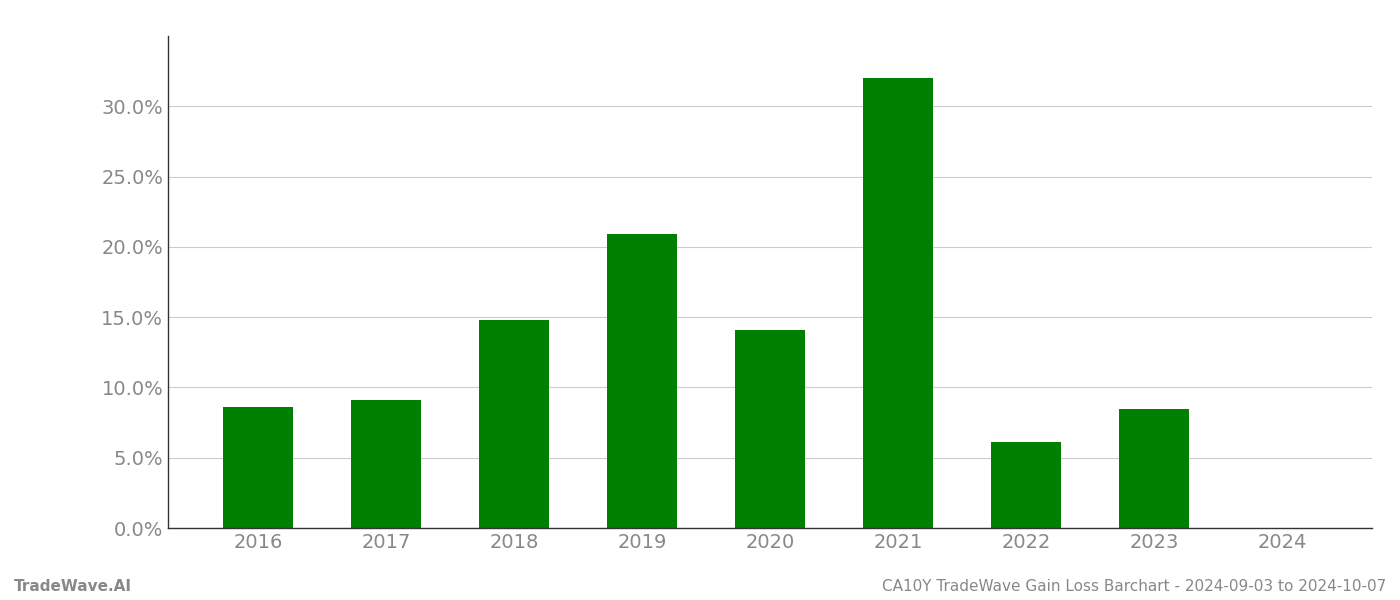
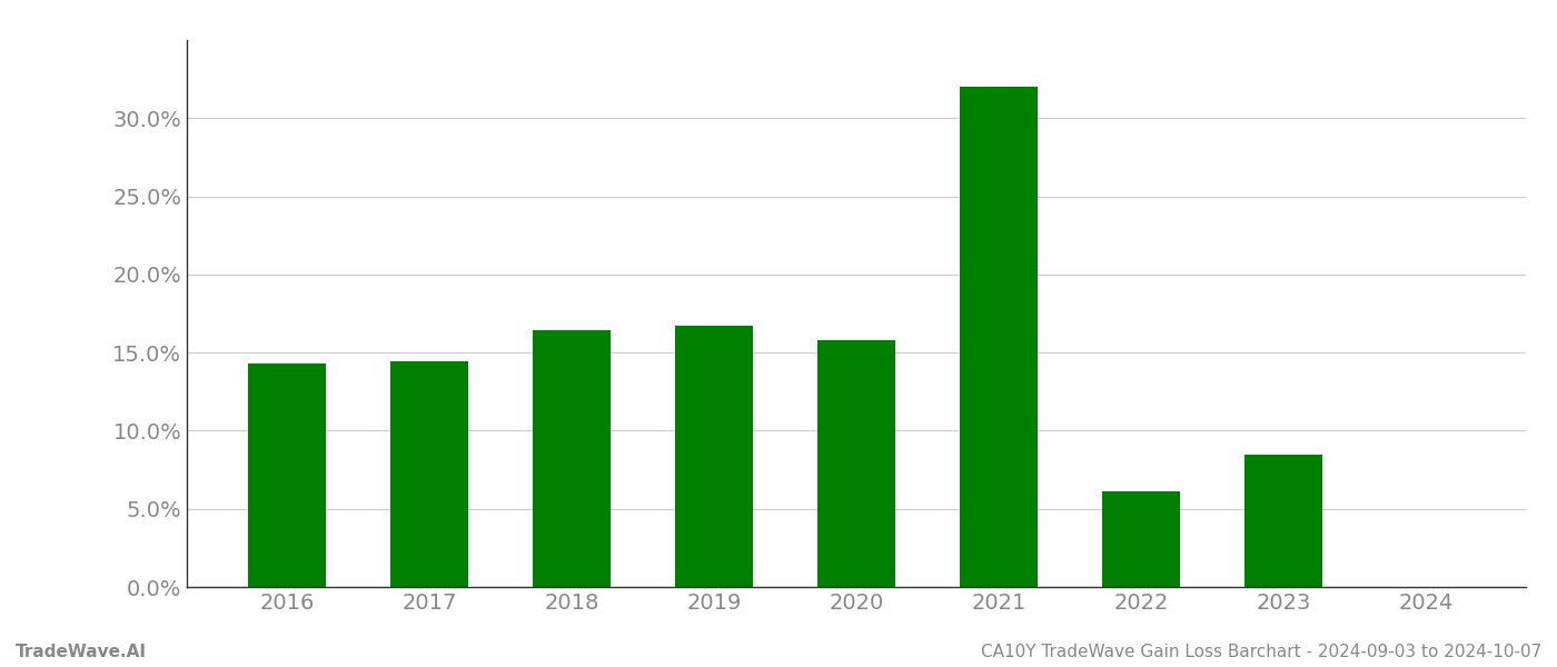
2016: 8.6% -> 14.3%
2017: 9.1% -> 14.4%
2018: 14.8% -> 16.4%
2019: 20.9% -> 16.7%
2020: 14.1% -> 15.8%
